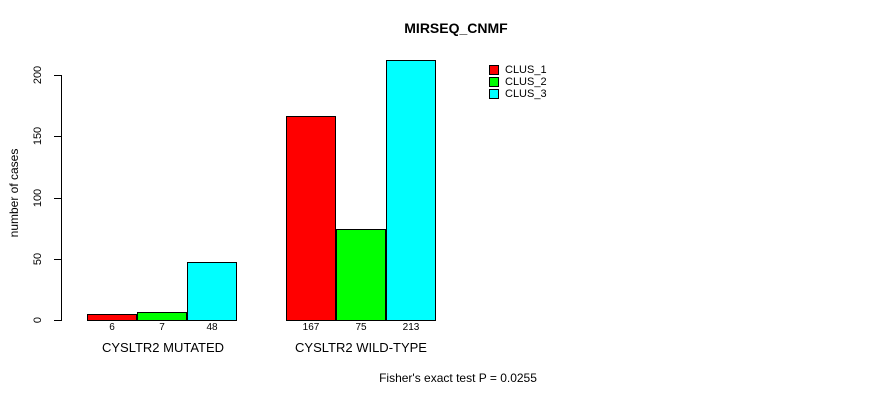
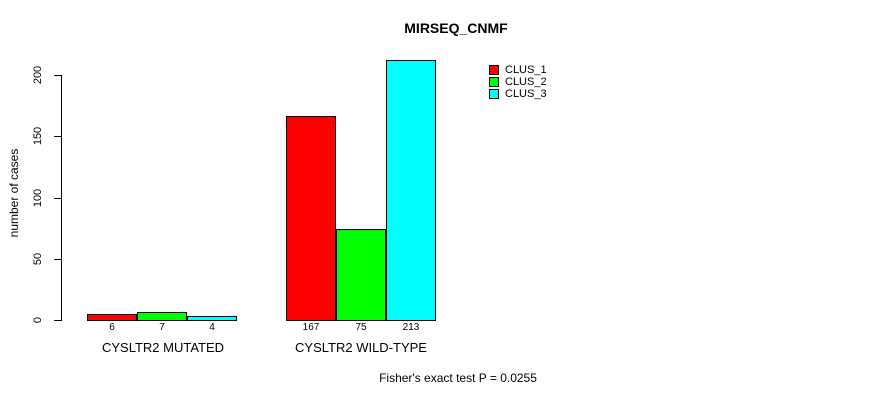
CLUS_3/CYSLTR2 MUTATED: 48 -> 4
